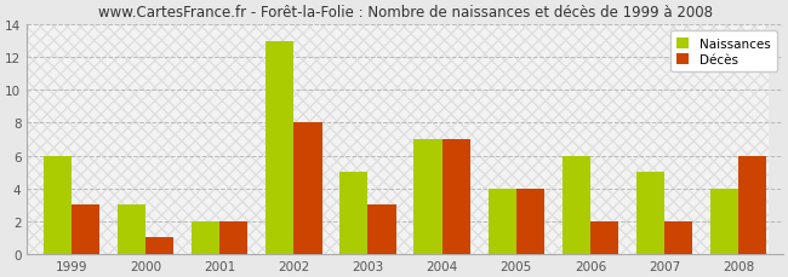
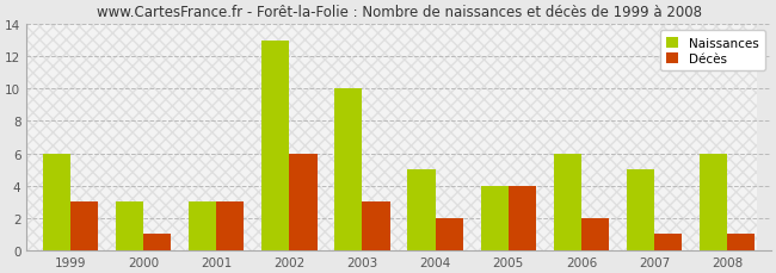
Naissances/2001: 2 -> 3
Décès/2001: 2 -> 3
Décès/2002: 8 -> 6
Naissances/2003: 5 -> 10
Naissances/2004: 7 -> 5
Décès/2004: 7 -> 2
Décès/2007: 2 -> 1
Naissances/2008: 4 -> 6
Décès/2008: 6 -> 1
